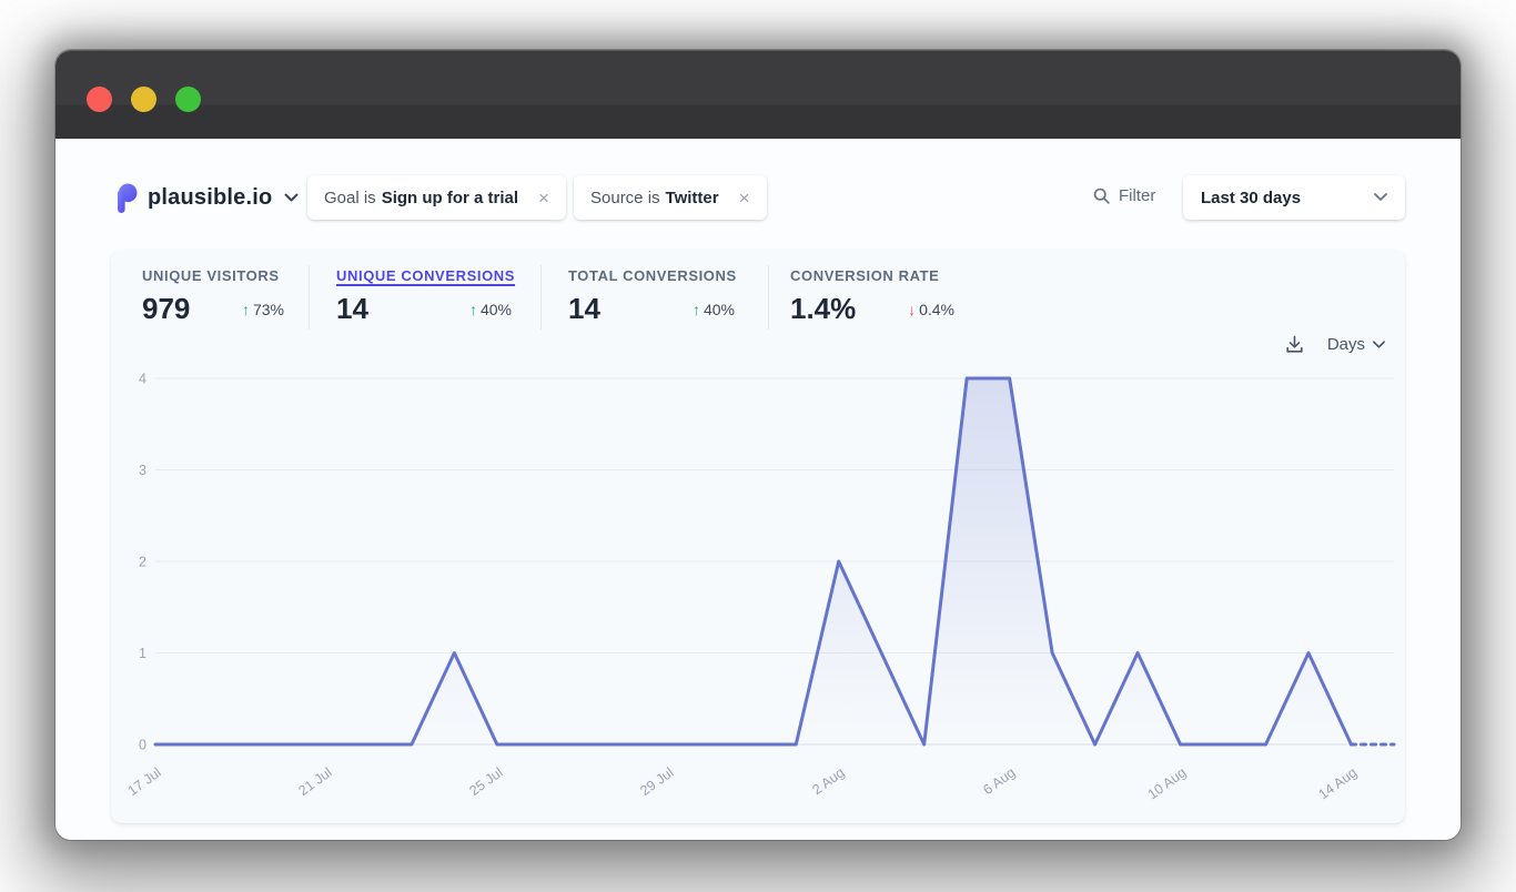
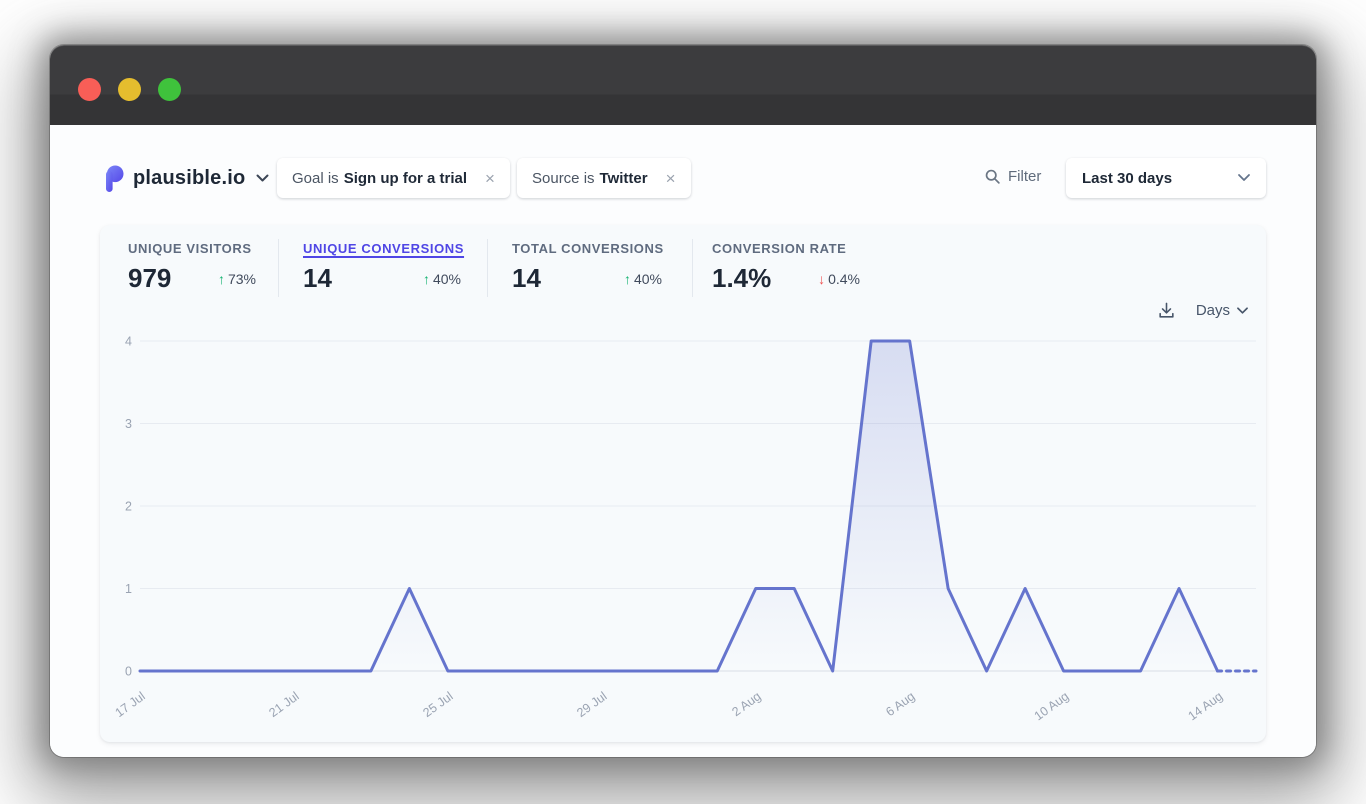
2 Aug: 2 -> 1
